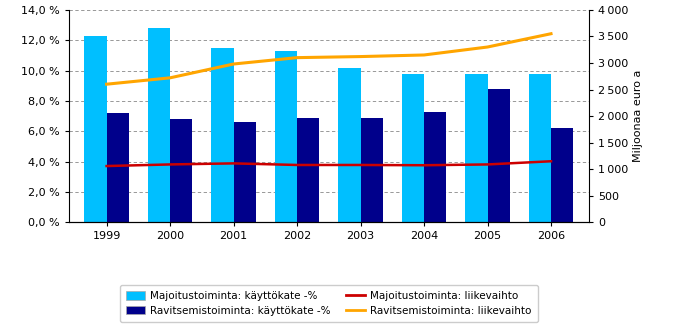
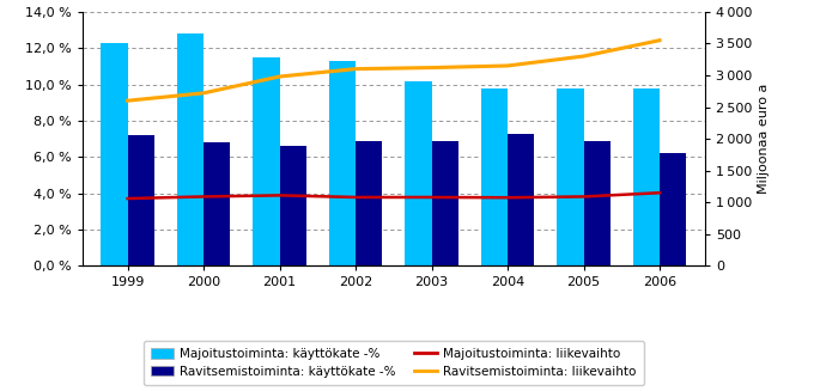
Ravitsemistoiminta: käyttökate -%/2005: 8,8 % -> 6,9 %
